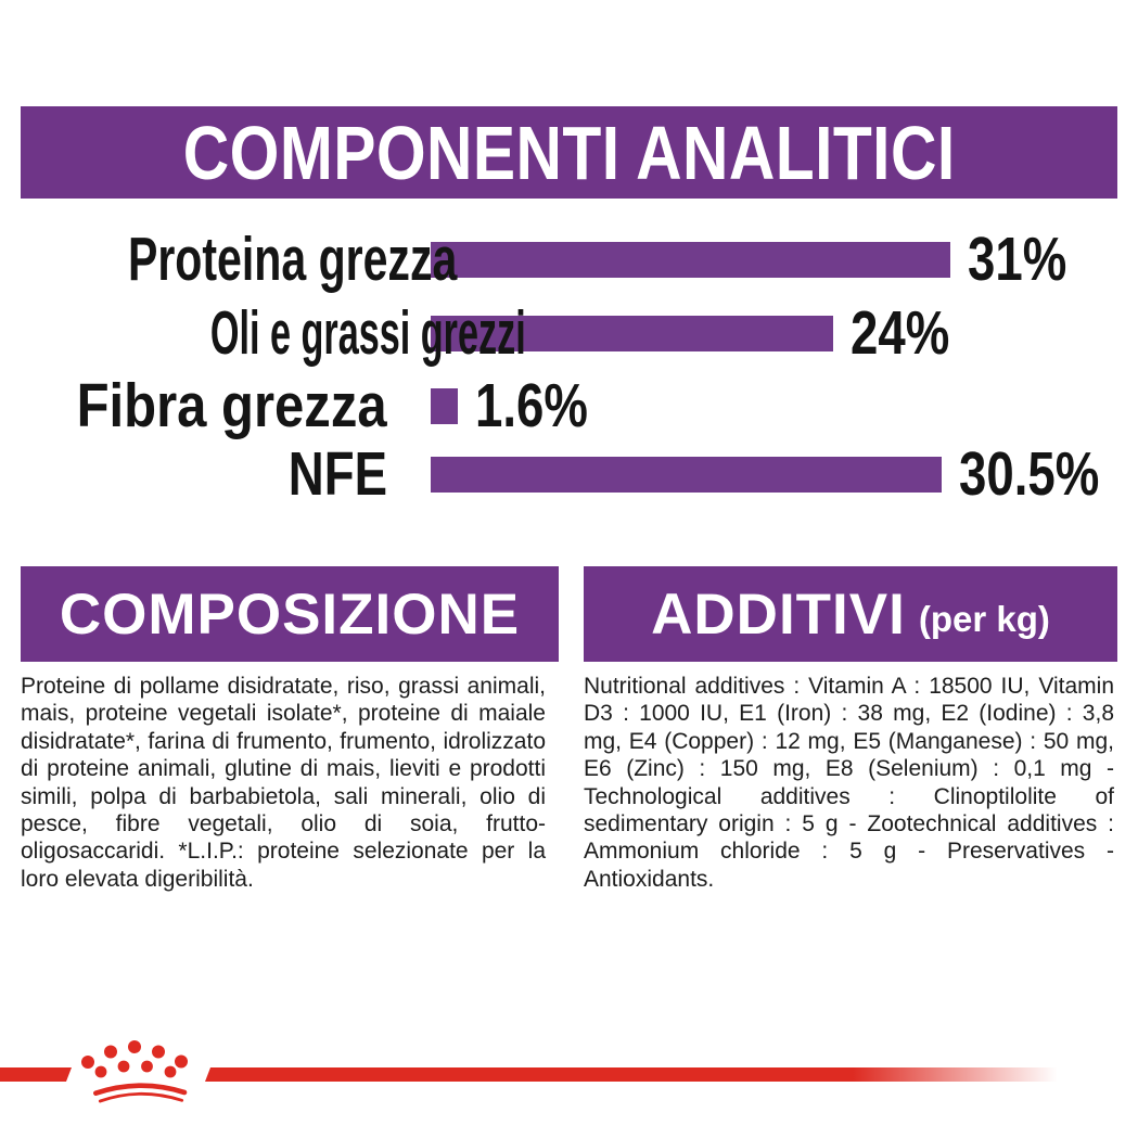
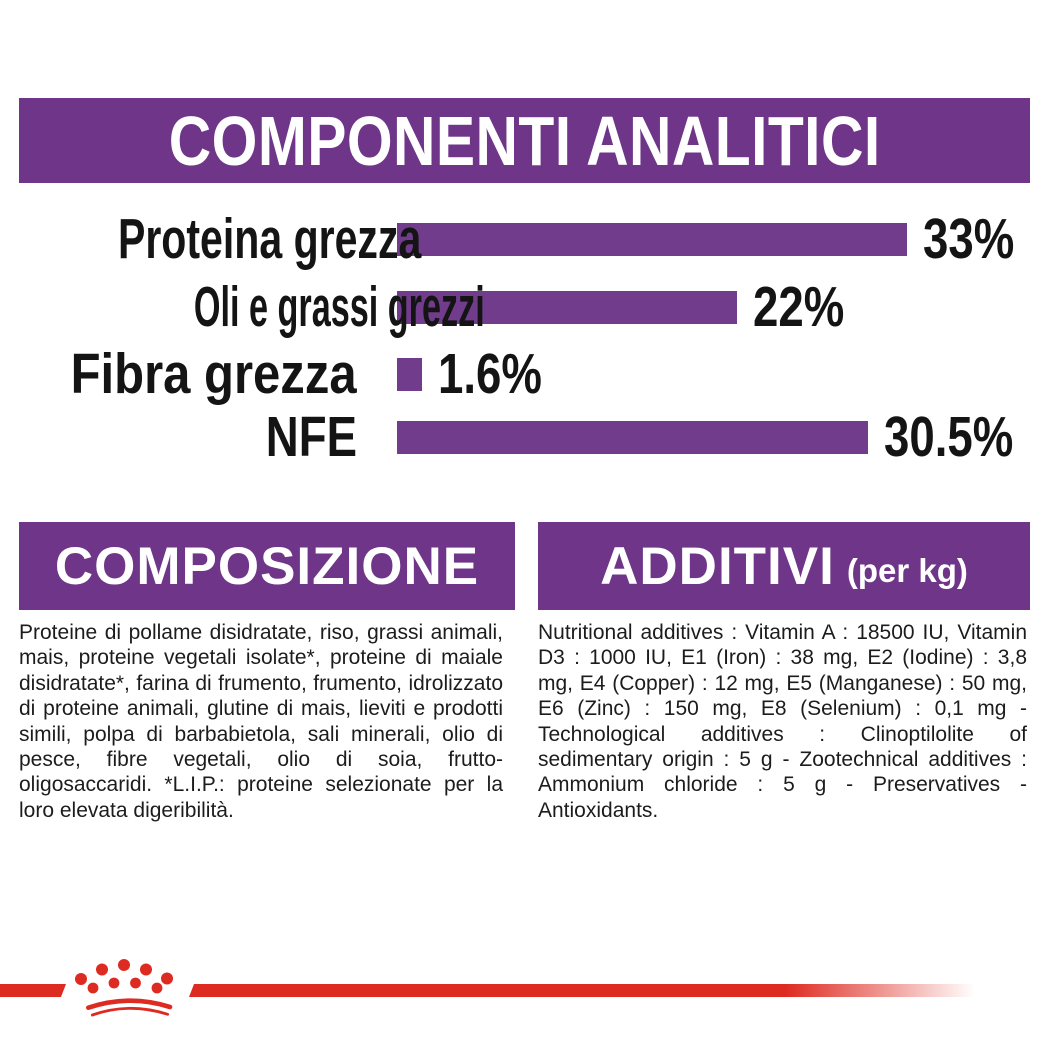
Proteina grezza: 31% -> 33%
Oli e grassi grezzi: 24% -> 22%
